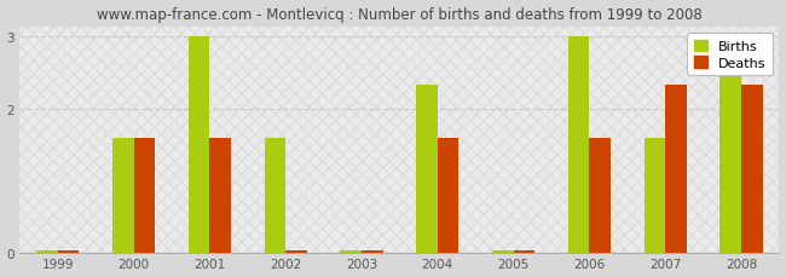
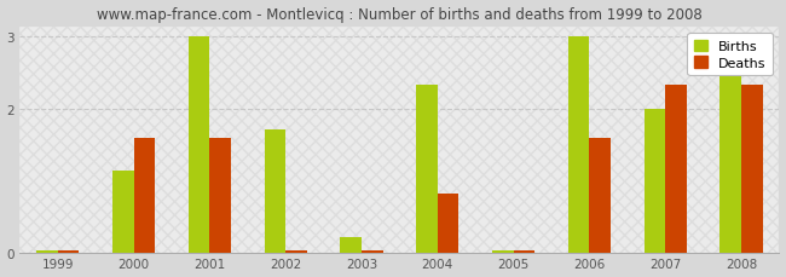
Births/2000: 1.60 -> 1.14
Births/2002: 1.60 -> 1.72
Births/2003: 0.04 -> 0.22
Deaths/2004: 1.60 -> 0.82
Births/2007: 1.60 -> 2.00
